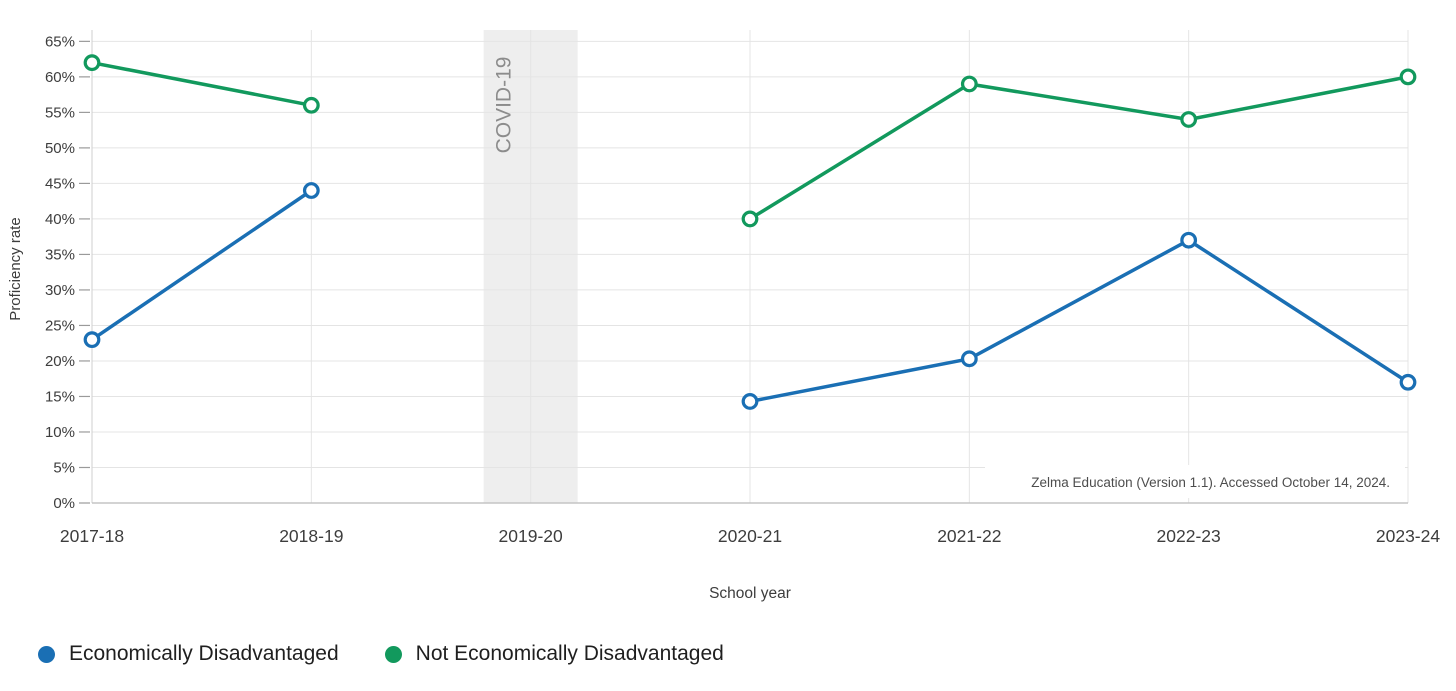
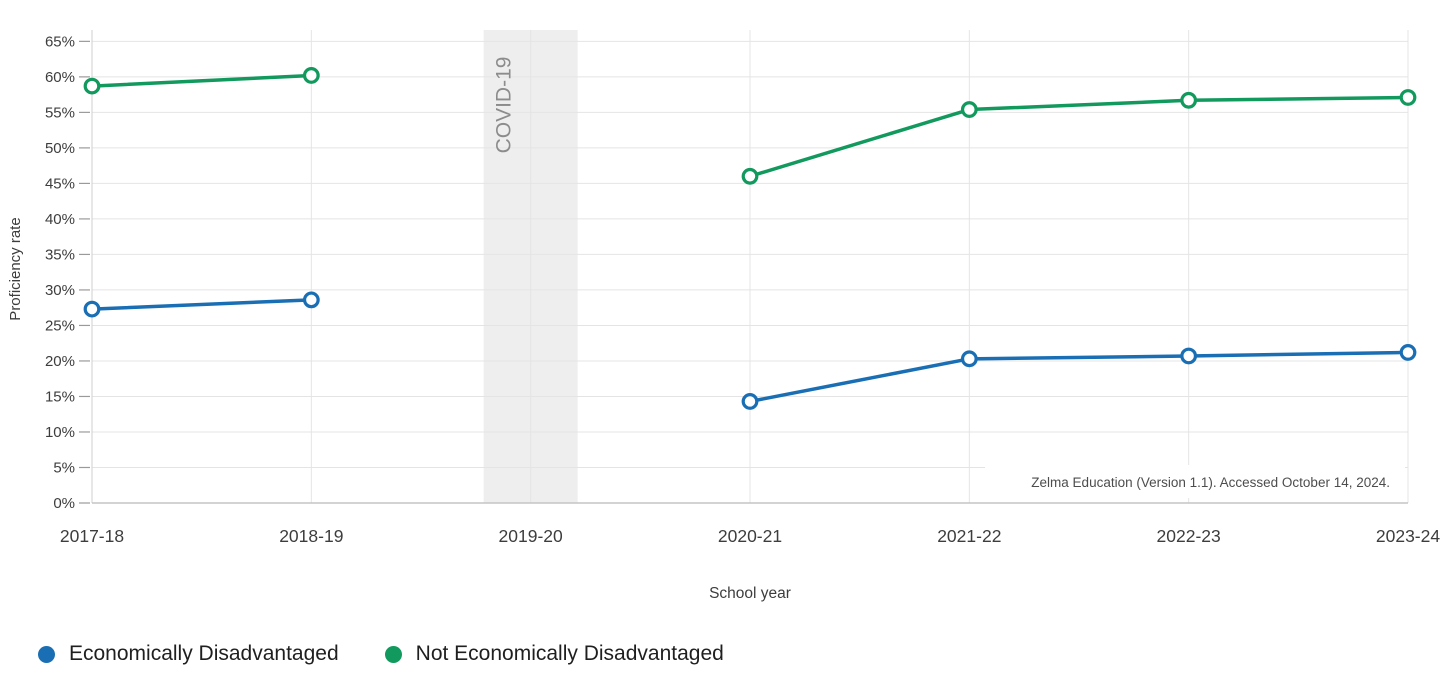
Economically Disadvantaged/2017-18: 23% -> 27%
Not Economically Disadvantaged/2017-18: 62% -> 59%
Economically Disadvantaged/2018-19: 44% -> 29%
Not Economically Disadvantaged/2018-19: 56% -> 60%
Not Economically Disadvantaged/2020-21: 40% -> 46%
Not Economically Disadvantaged/2021-22: 59% -> 55%
Economically Disadvantaged/2022-23: 37% -> 21%
Not Economically Disadvantaged/2022-23: 54% -> 57%
Economically Disadvantaged/2023-24: 17% -> 21%
Not Economically Disadvantaged/2023-24: 60% -> 57%
